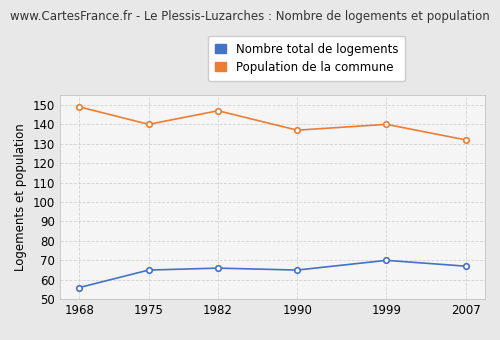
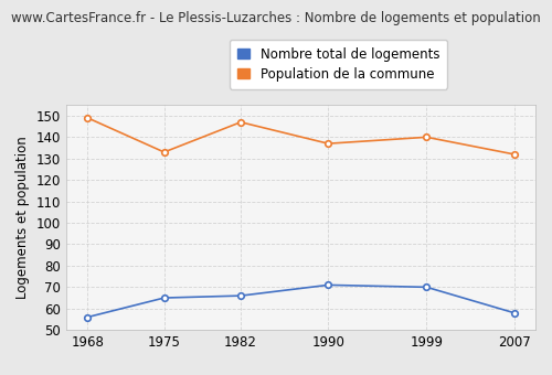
Population de la commune/1975: 140 -> 133
Nombre total de logements/1990: 65 -> 71
Nombre total de logements/2007: 67 -> 58
